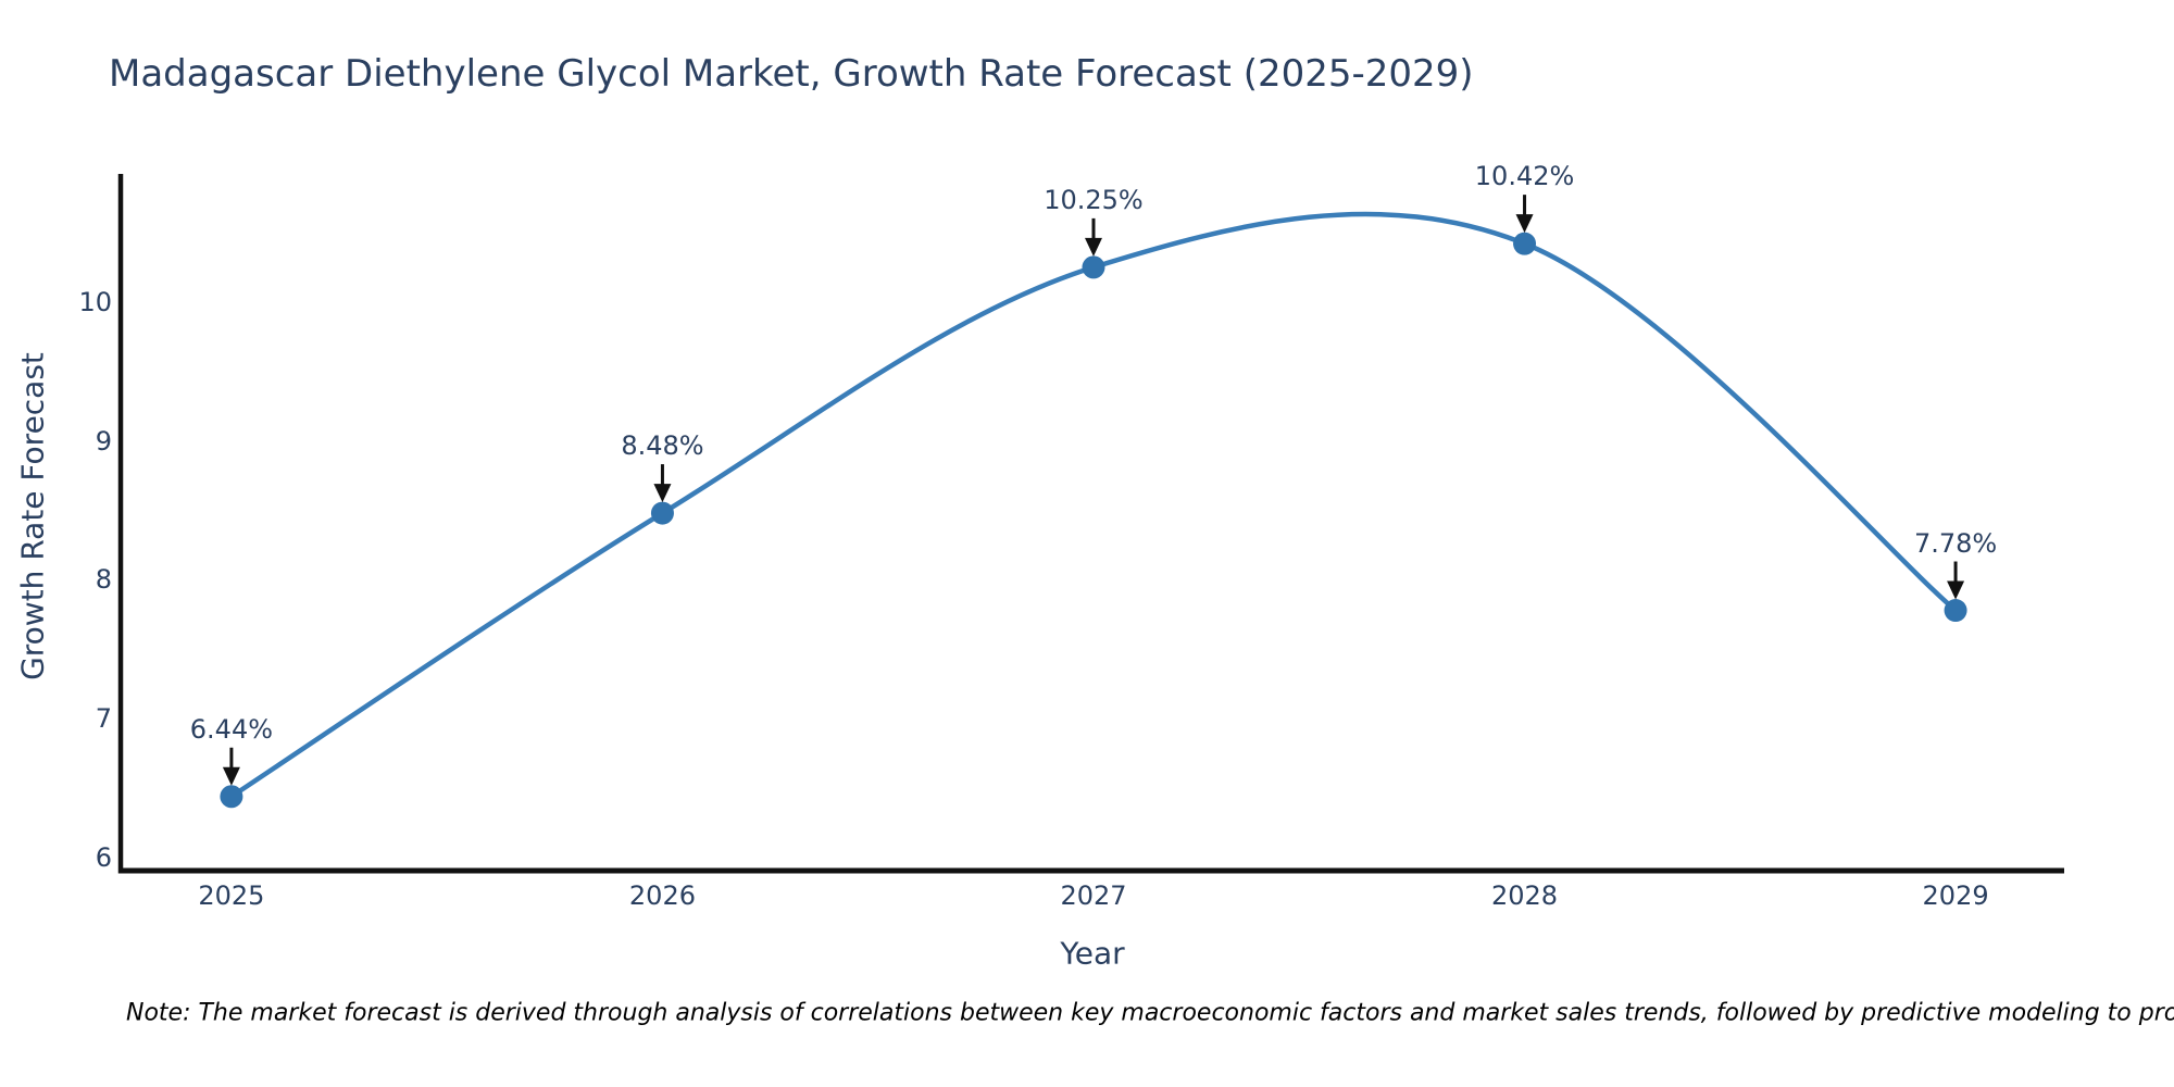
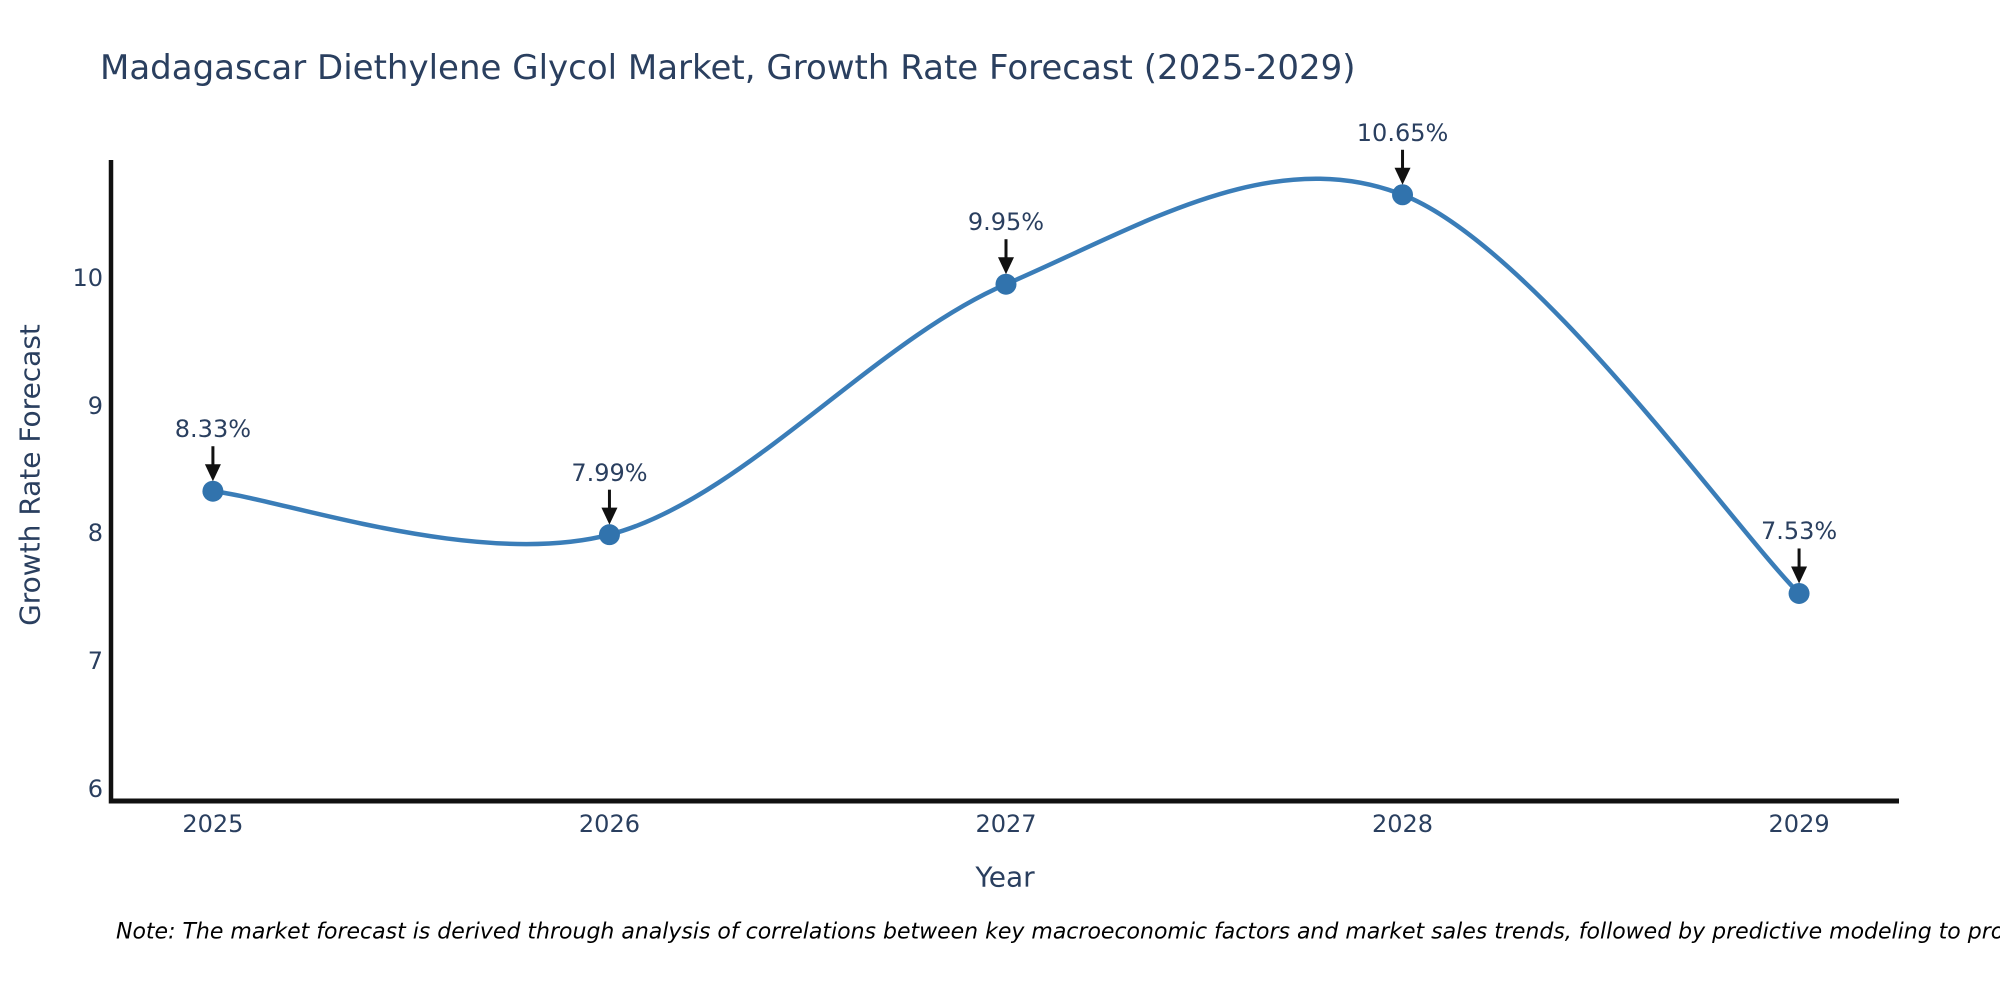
2025: 6.44% -> 8.33%
2026: 8.48% -> 7.99%
2027: 10.25% -> 9.95%
2028: 10.42% -> 10.65%
2029: 7.78% -> 7.53%
